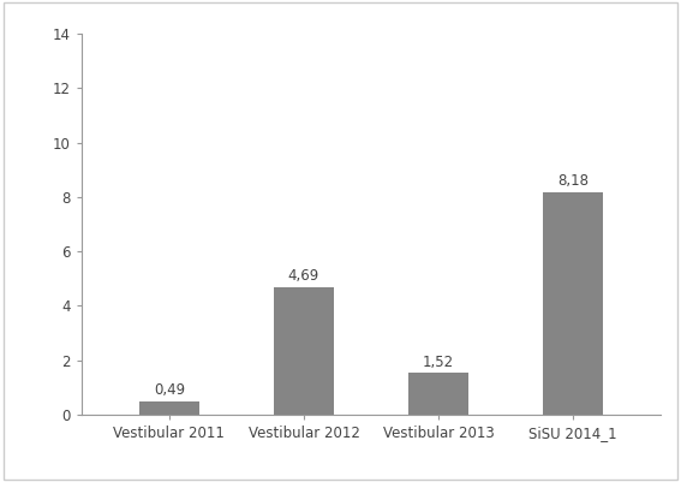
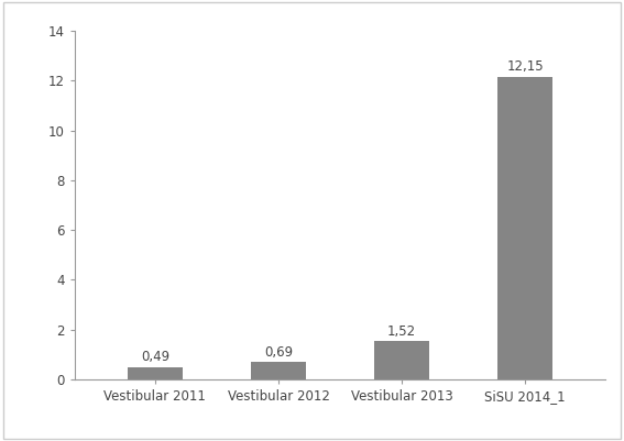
Vestibular 2012: 4,69 -> 0,69
SiSU 2014_1: 8,18 -> 12,15
